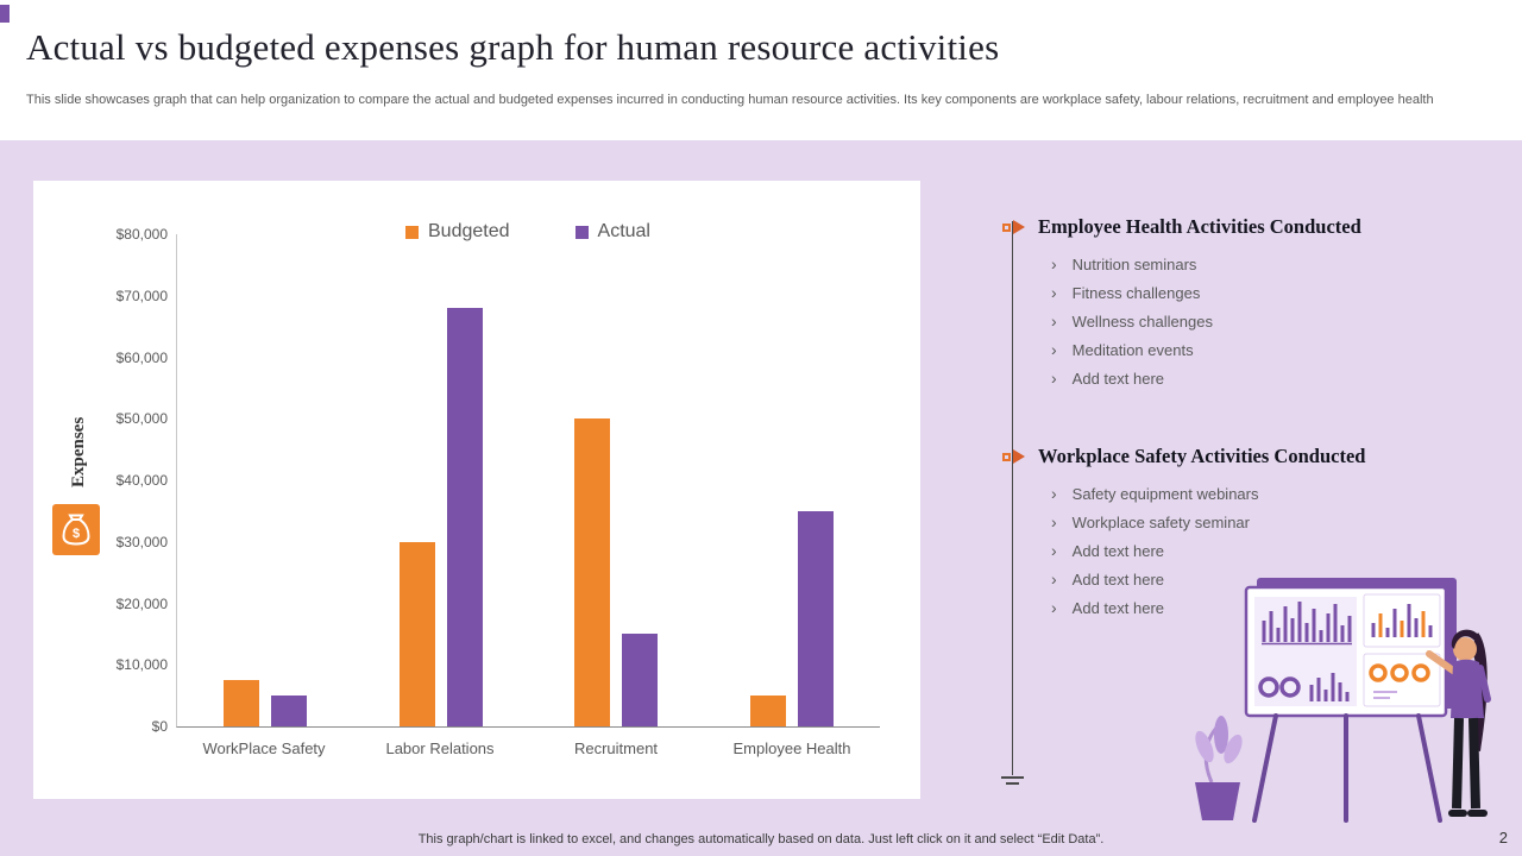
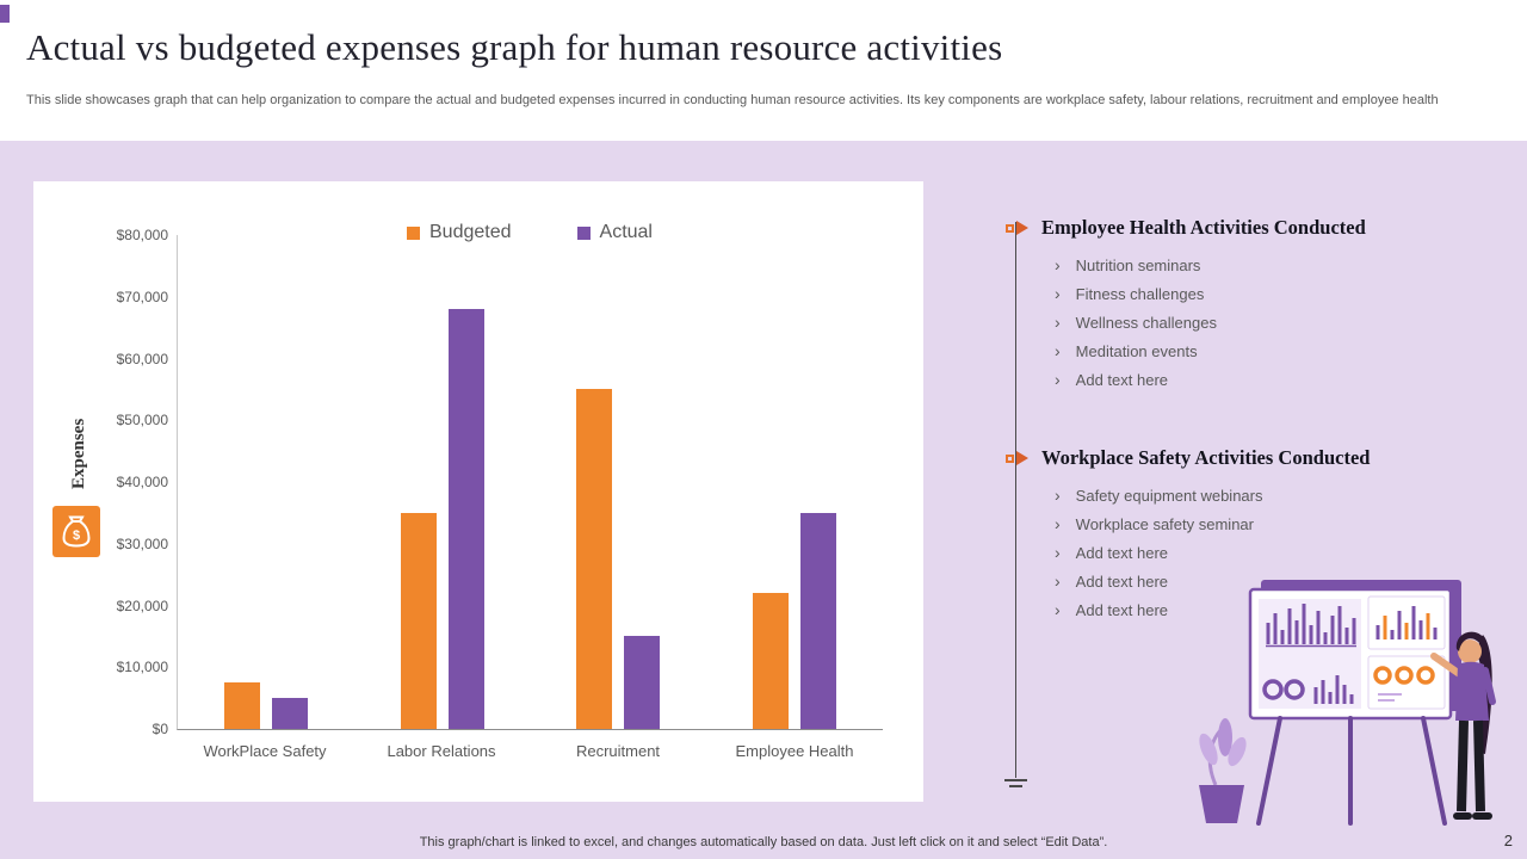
Budgeted/Labor Relations: $30000 -> $35000
Budgeted/Recruitment: $50000 -> $55000
Budgeted/Employee Health: $5000 -> $22000
